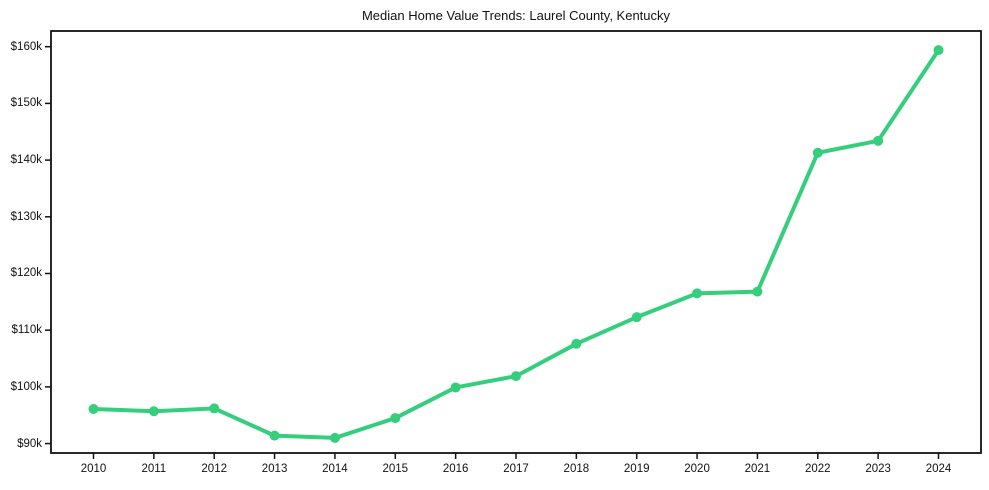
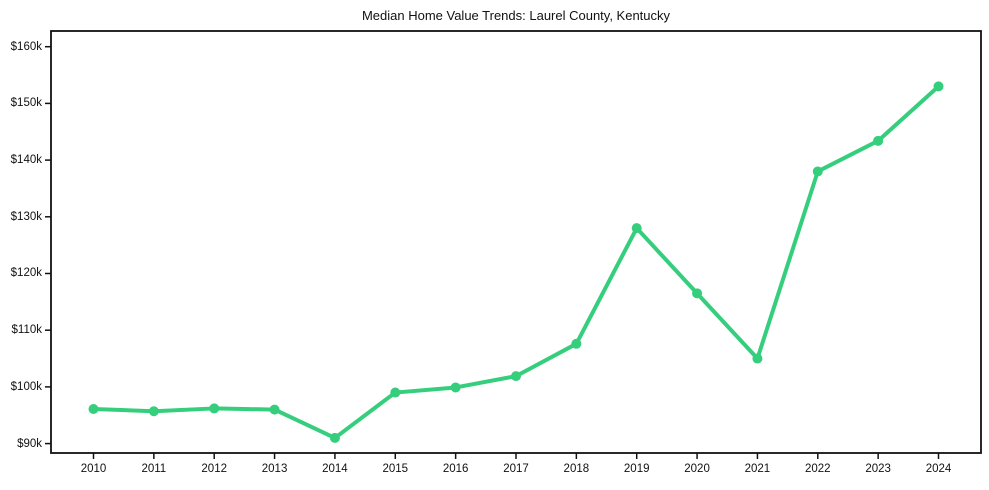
2013: $91k -> $96k
2015: $94k -> $99k
2019: $112k -> $128k
2021: $117k -> $105k
2022: $141k -> $138k
2024: $159k -> $153k
